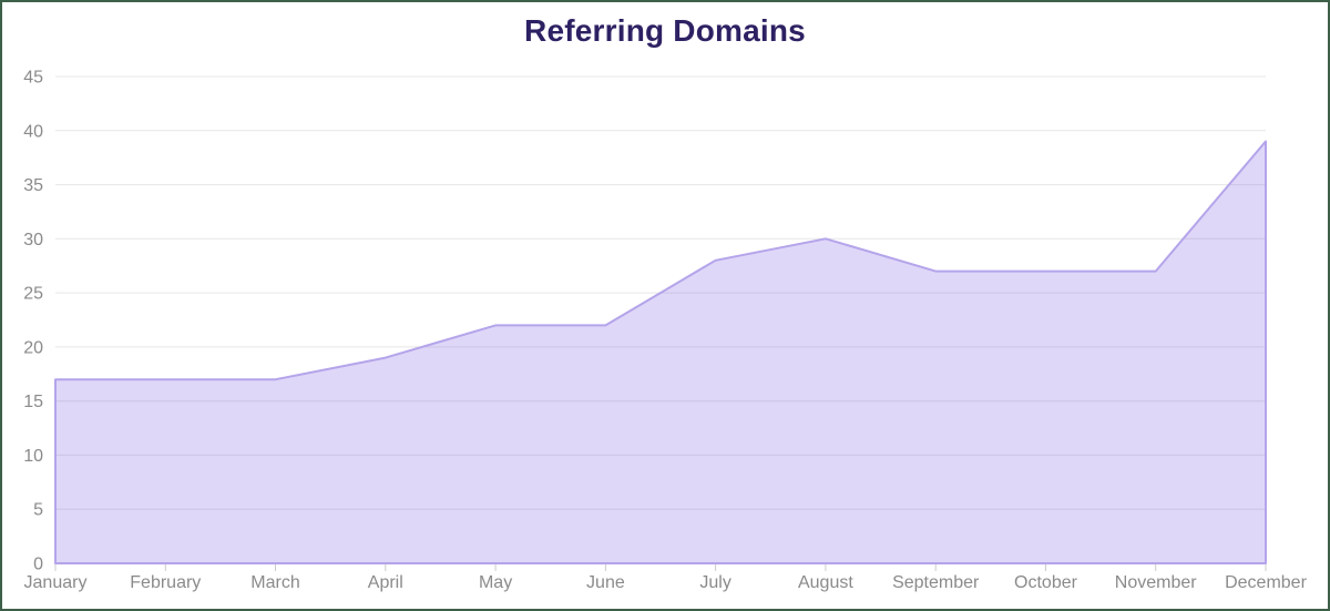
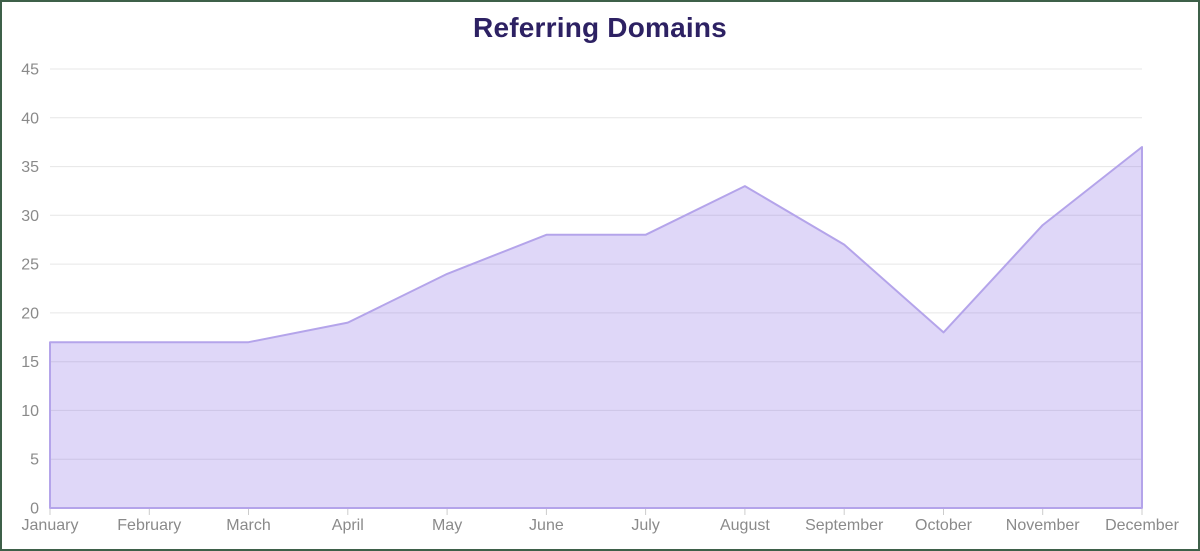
May: 22 -> 24
June: 22 -> 28
August: 30 -> 33
October: 27 -> 18
November: 27 -> 29
December: 39 -> 37
